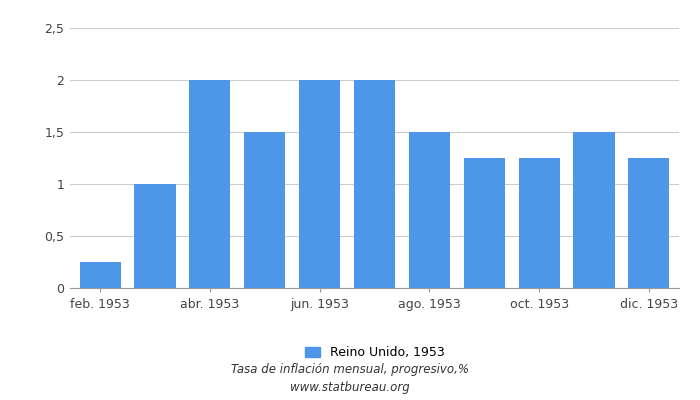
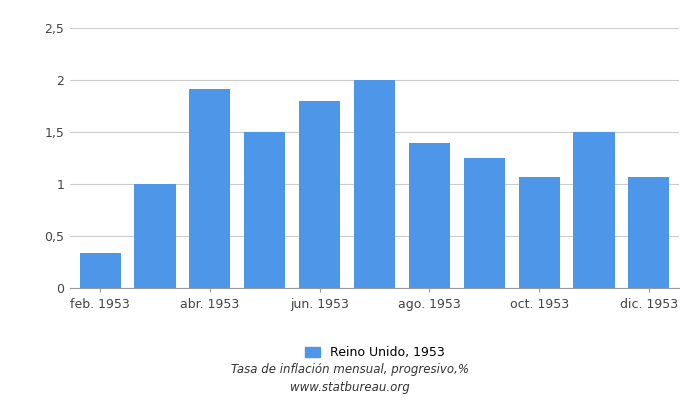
feb. 1953: 0,25 -> 0,34
abr. 1953: 2,00 -> 1,91
jun. 1953: 2,00 -> 1,80
ago. 1953: 1,50 -> 1,39
oct. 1953: 1,25 -> 1,07
dic. 1953: 1,25 -> 1,07
